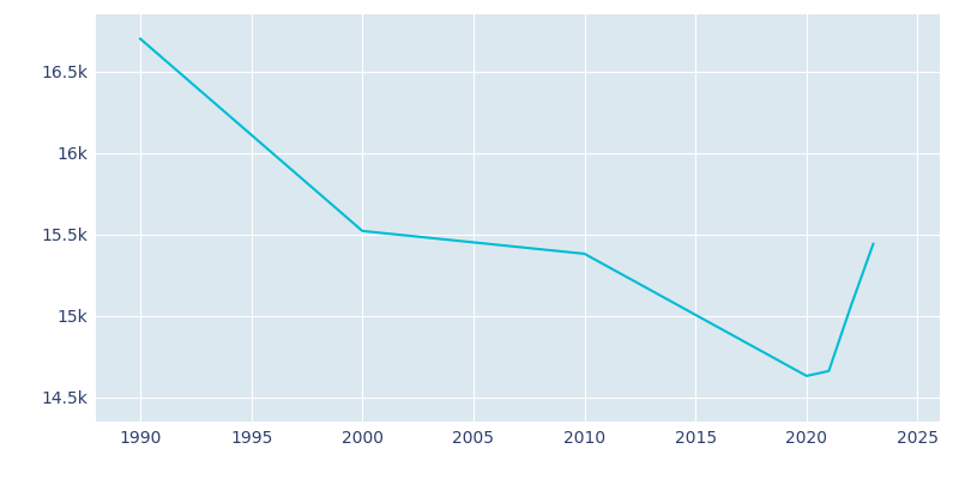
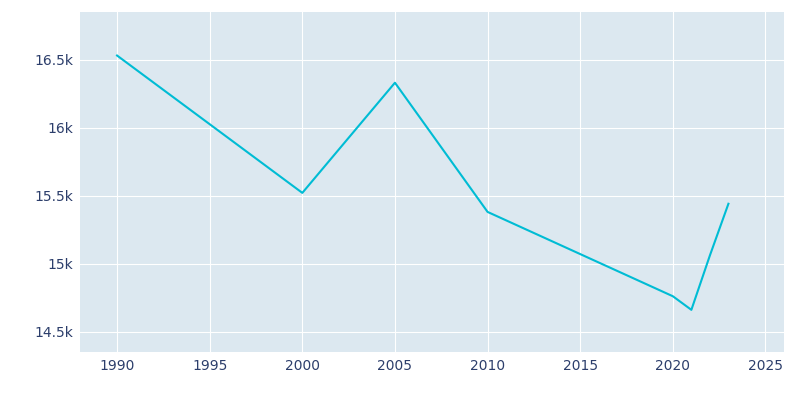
1990: 16.70k -> 16.53k
2005: 15.45k -> 16.33k
2020: 14.63k -> 14.76k
